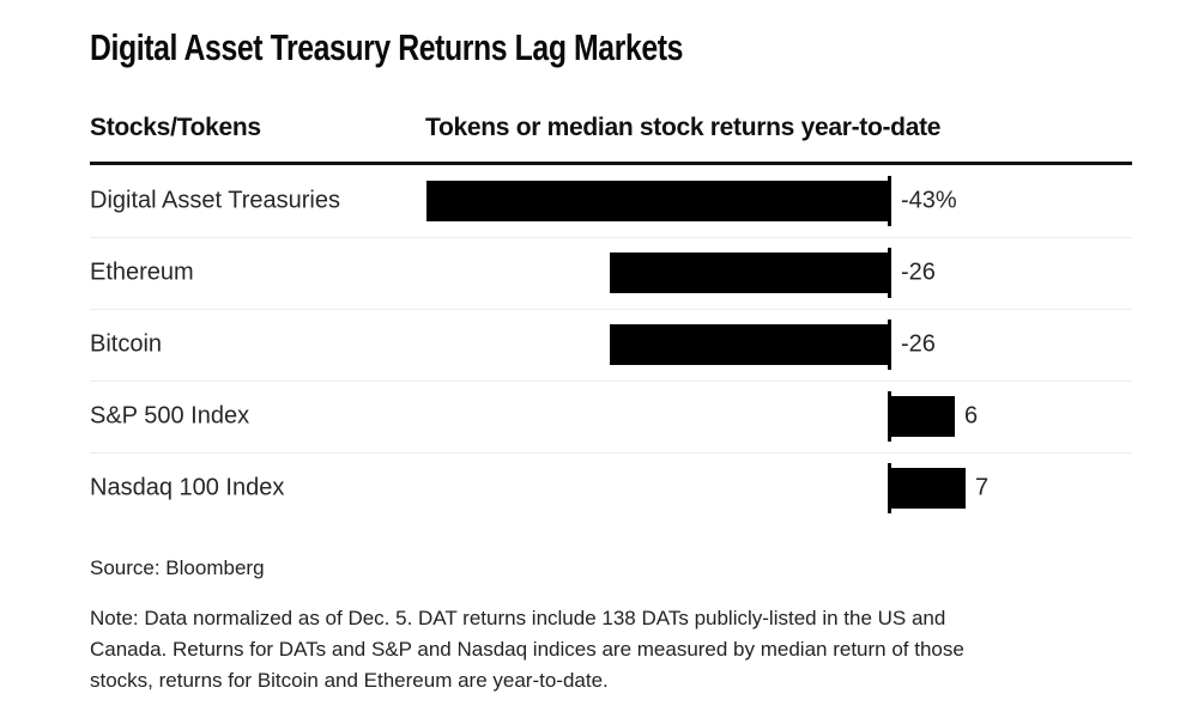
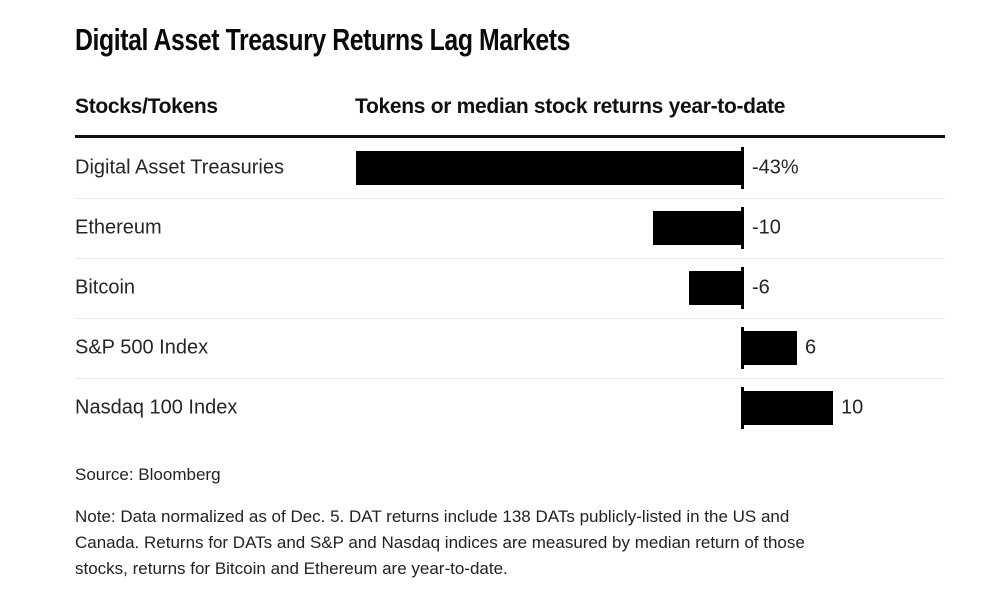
Ethereum: -26 -> -10
Bitcoin: -26 -> -6
Nasdaq 100 Index: 7 -> 10
